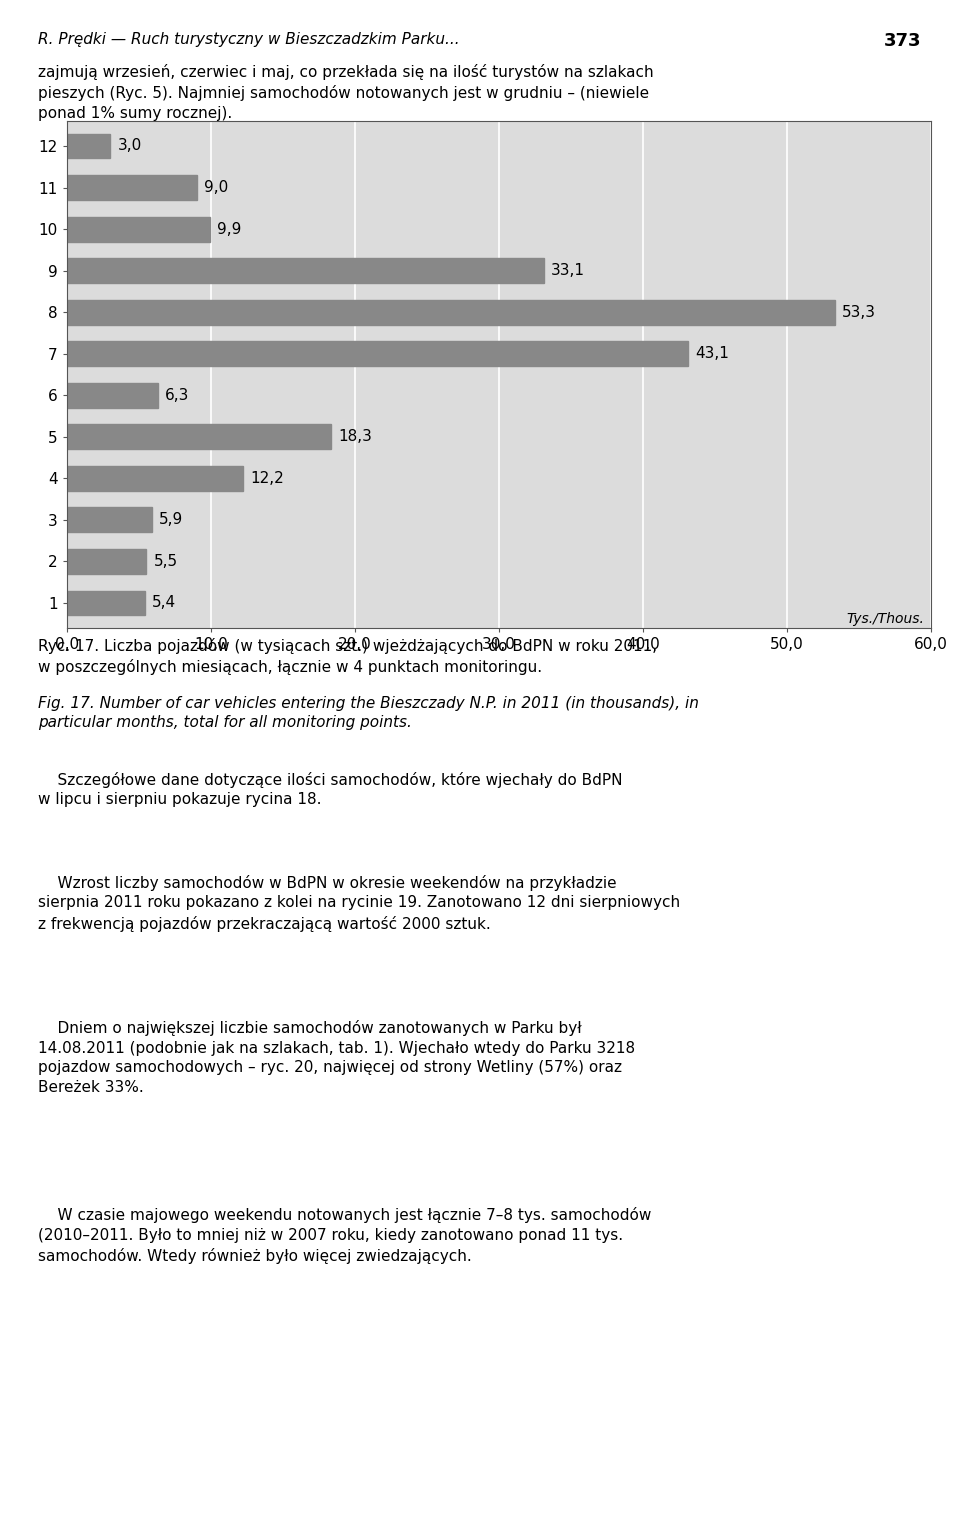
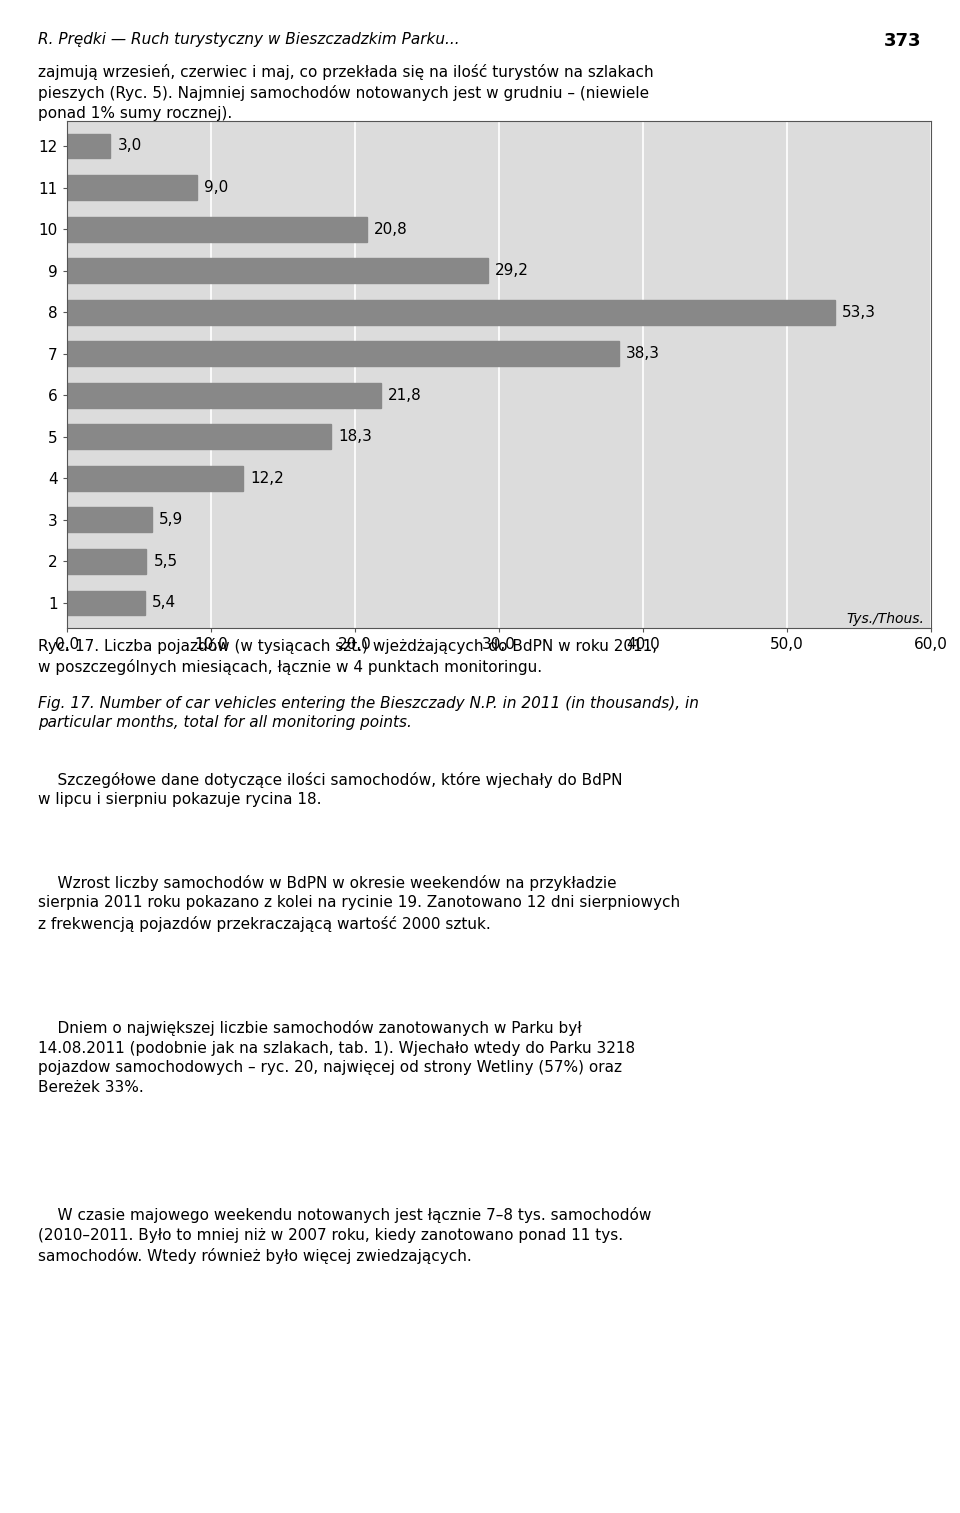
10: 9,9 -> 20,8
9: 33,1 -> 29,2
7: 43,1 -> 38,3
6: 6,3 -> 21,8
